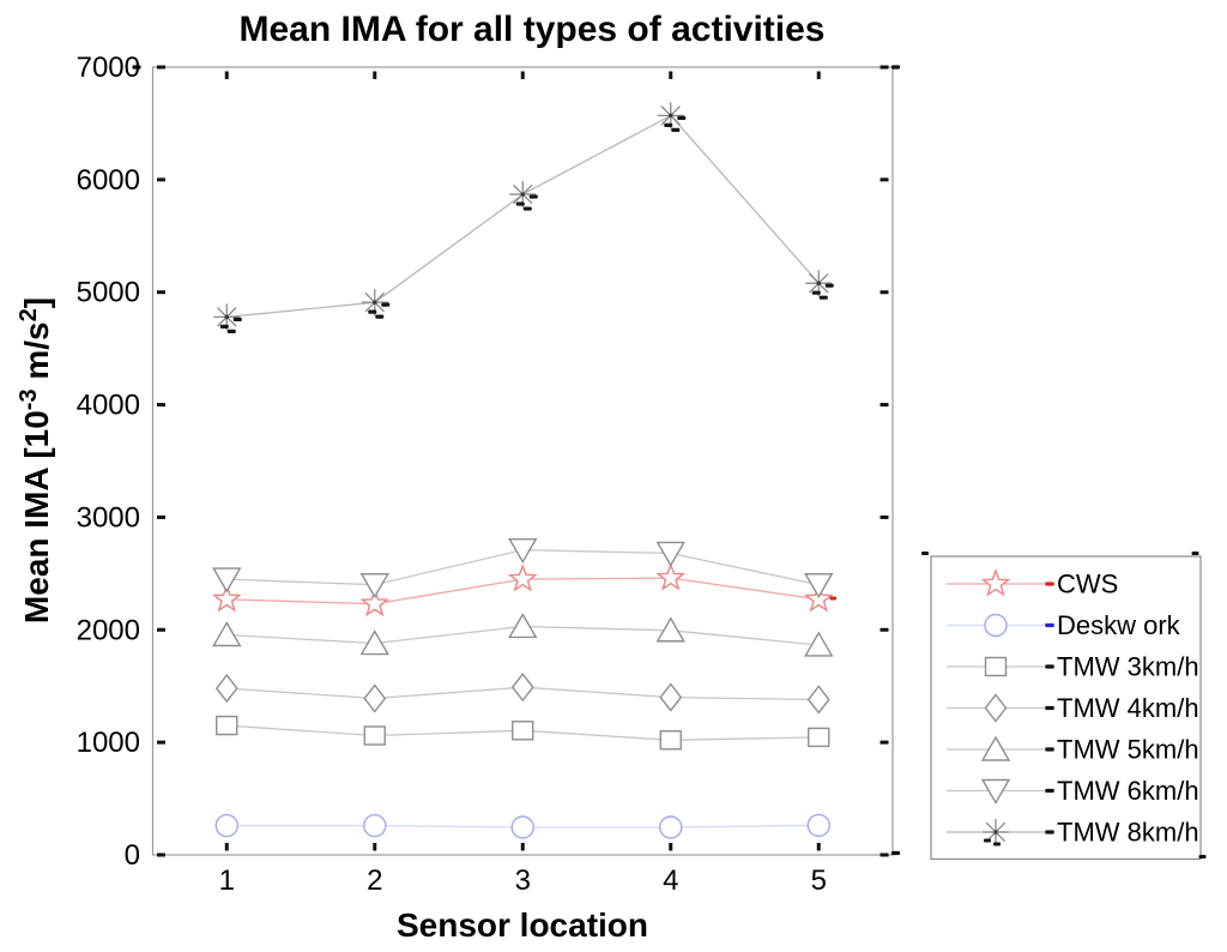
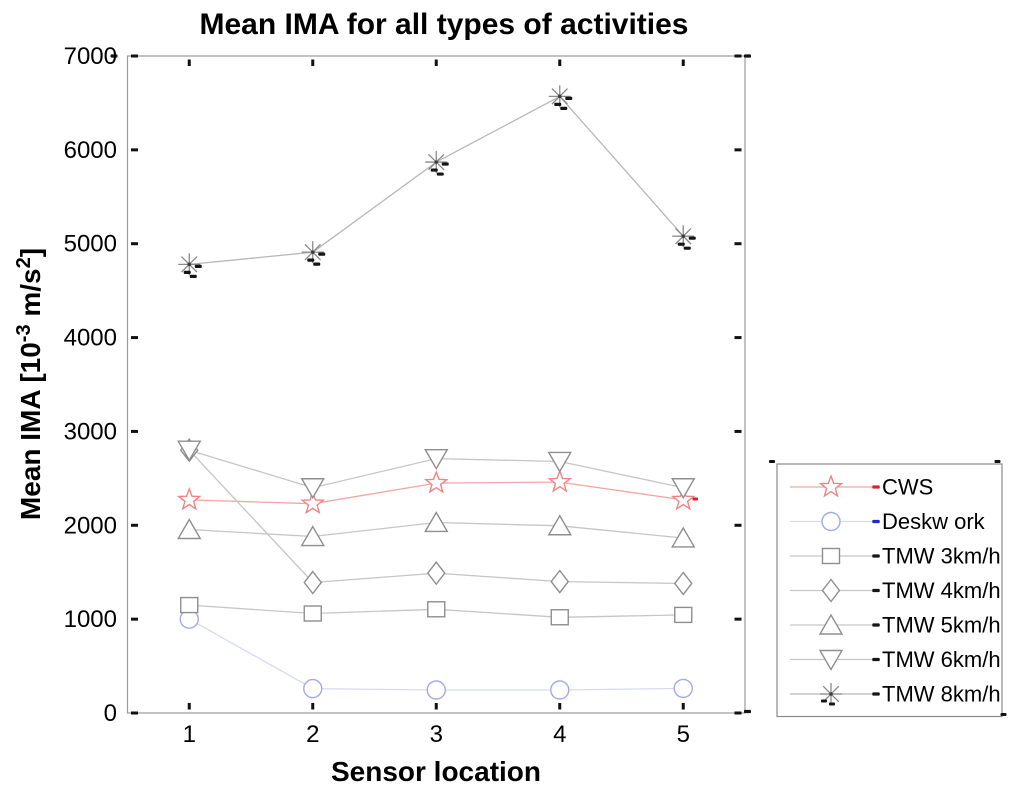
Deskw ork/1: 300 -> 1000
TMW 4km/h/1: 1500 -> 2800
TMW 6km/h/1: 2400 -> 2800
